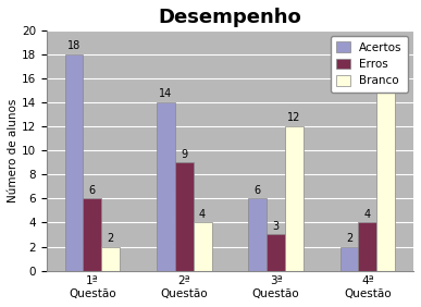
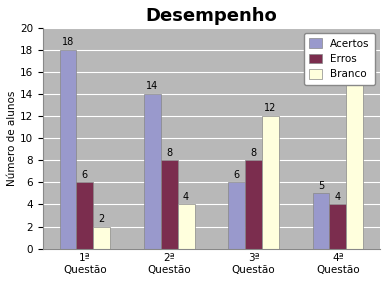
Erros/2ª Questão: 9 -> 8
Erros/3ª Questão: 3 -> 8
Acertos/4ª Questão: 2 -> 5
